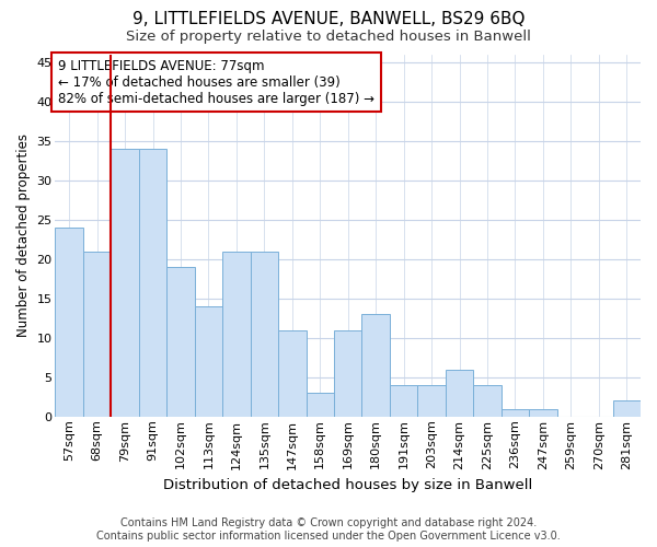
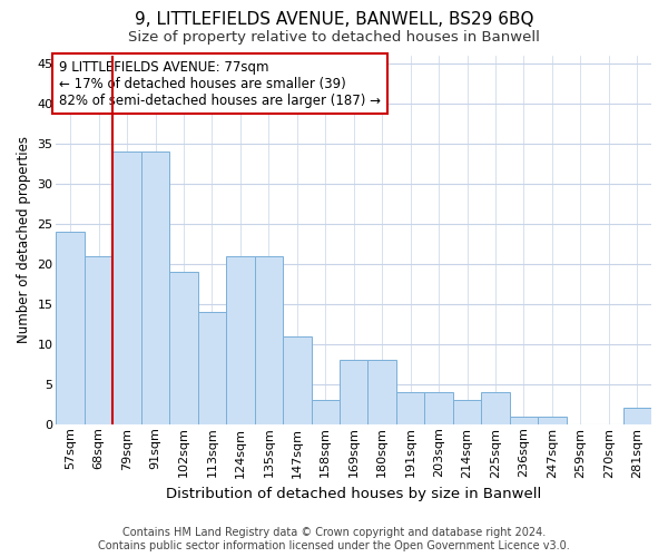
169sqm: 11 -> 8
180sqm: 13 -> 8
214sqm: 6 -> 3
